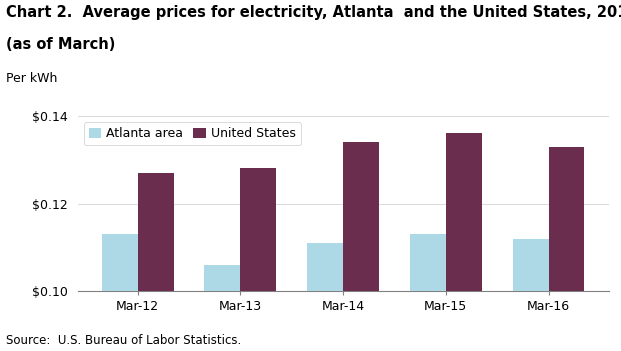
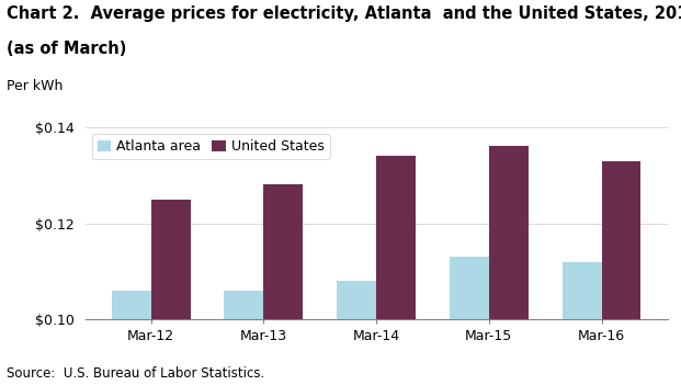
Atlanta area/Mar-12: $0.113 -> $0.106
United States/Mar-12: $0.127 -> $0.125
Atlanta area/Mar-14: $0.111 -> $0.108
